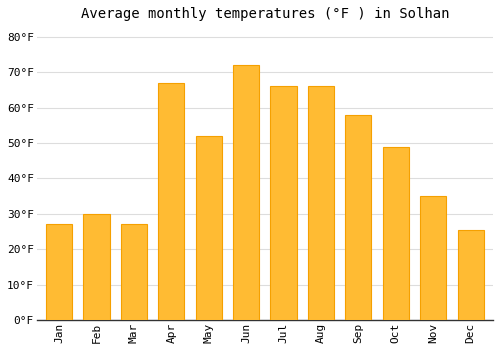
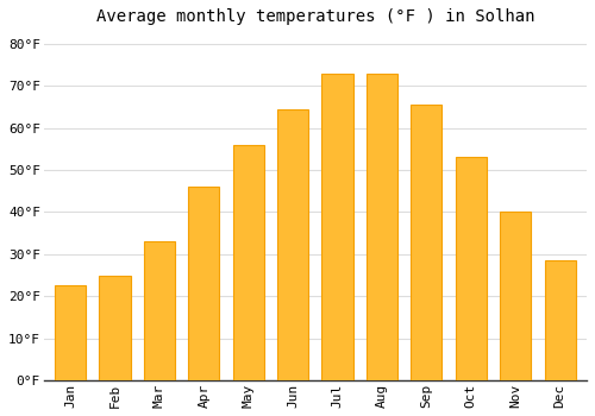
Jan: 27.0°F -> 22.5°F
Feb: 30.0°F -> 25.0°F
Mar: 27.0°F -> 33.0°F
Apr: 67.0°F -> 46.0°F
May: 52.0°F -> 56.0°F
Jun: 72.0°F -> 64.5°F
Jul: 66.0°F -> 73.0°F
Aug: 66.0°F -> 73.0°F
Sep: 58.0°F -> 65.5°F
Oct: 49.0°F -> 53.0°F
Nov: 35.0°F -> 40.0°F
Dec: 25.5°F -> 28.5°F
